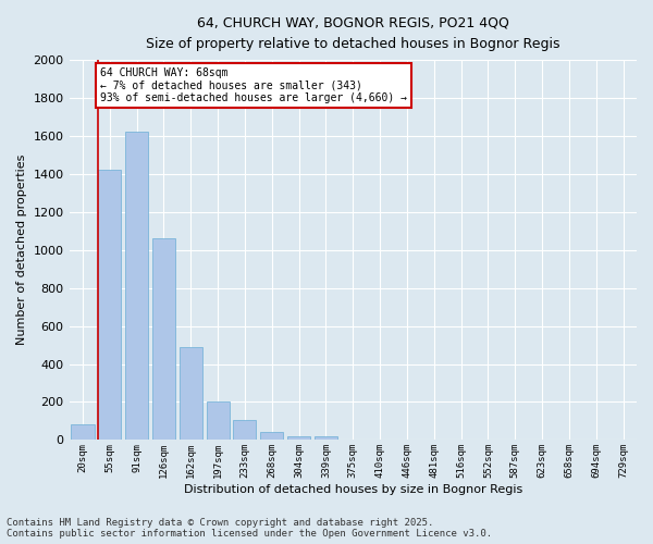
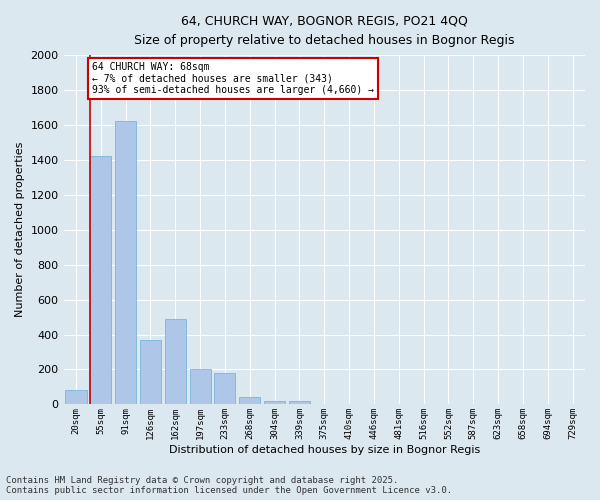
126sqm: 1060 -> 370
233sqm: 110 -> 180
